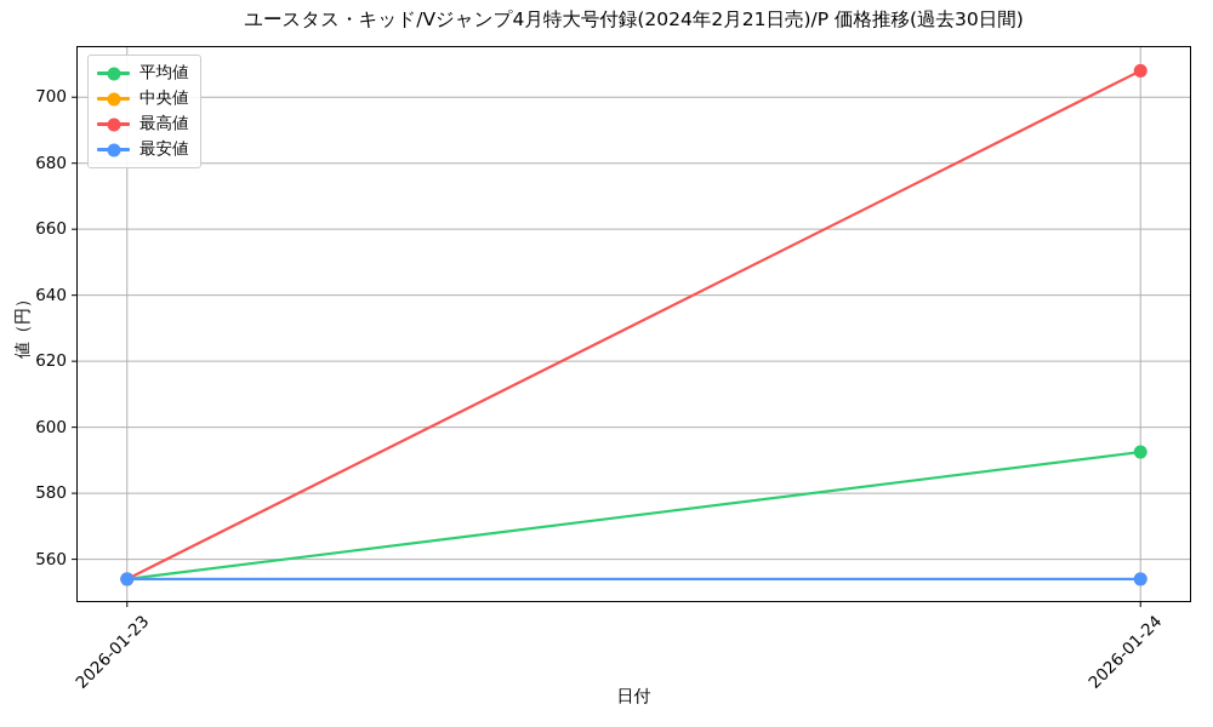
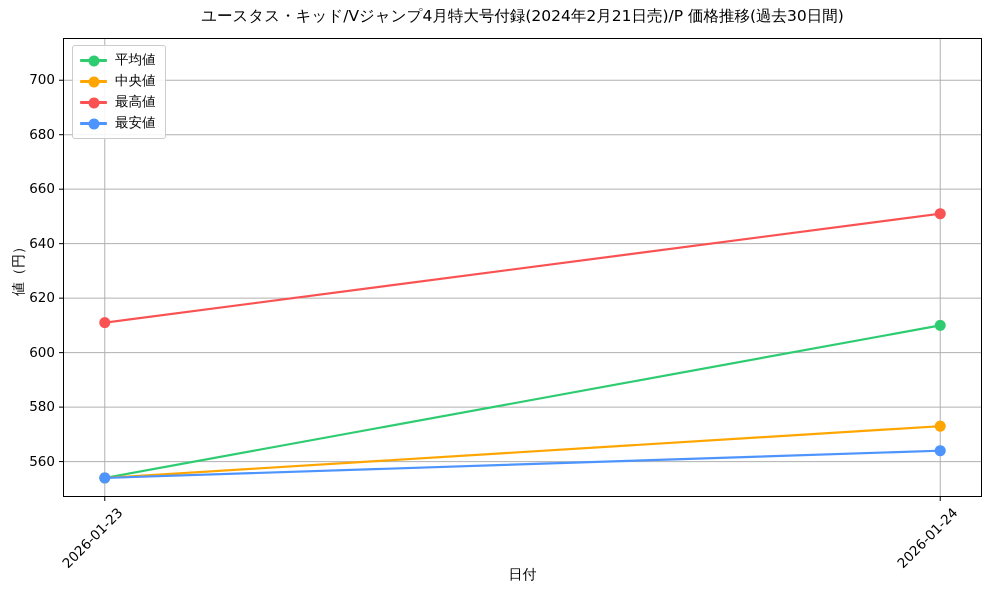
最高値/2026-01-23: 554 -> 611
平均値/2026-01-24: 592 -> 610
中央値/2026-01-24: 554 -> 573
最高値/2026-01-24: 708 -> 651
最安値/2026-01-24: 554 -> 564
